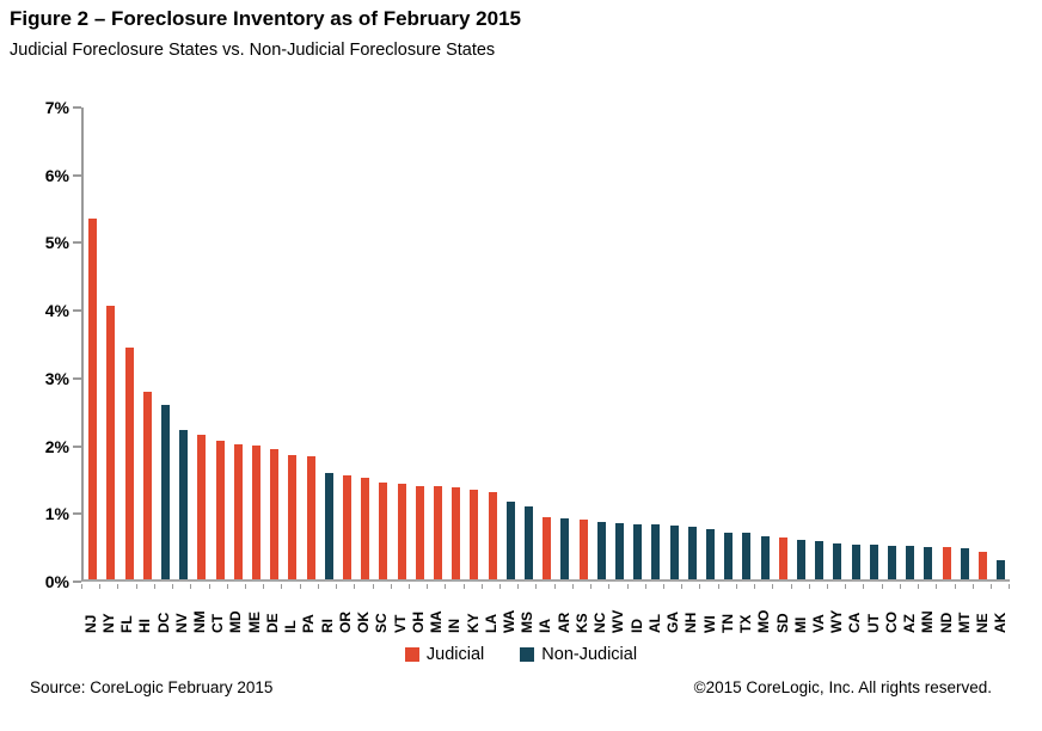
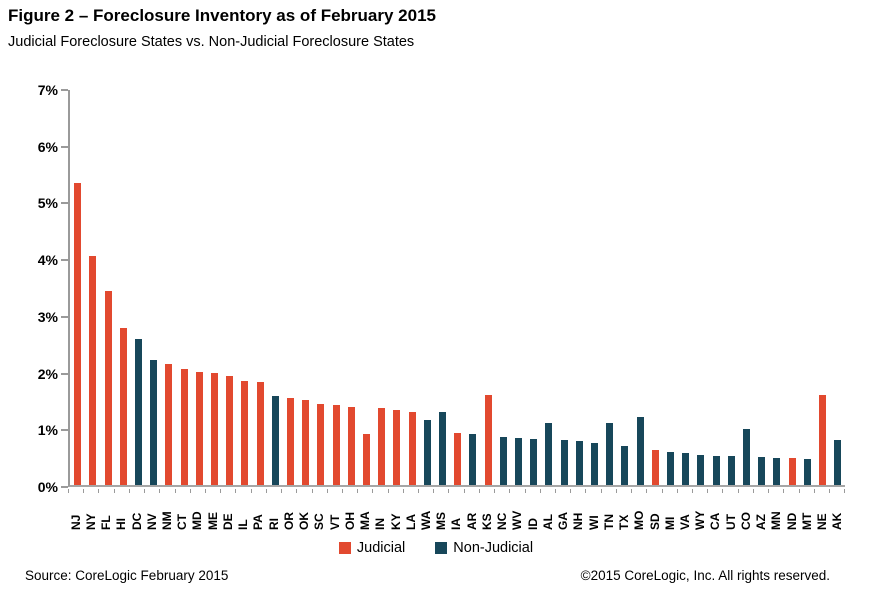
MA: 1.4% -> 0.9%
MS: 1.1% -> 1.3%
KS: 0.9% -> 1.6%
AL: 0.8% -> 1.1%
TN: 0.7% -> 1.1%
MO: 0.6% -> 1.2%
CO: 0.5% -> 1.0%
NE: 0.4% -> 1.6%
AK: 0.3% -> 0.8%
